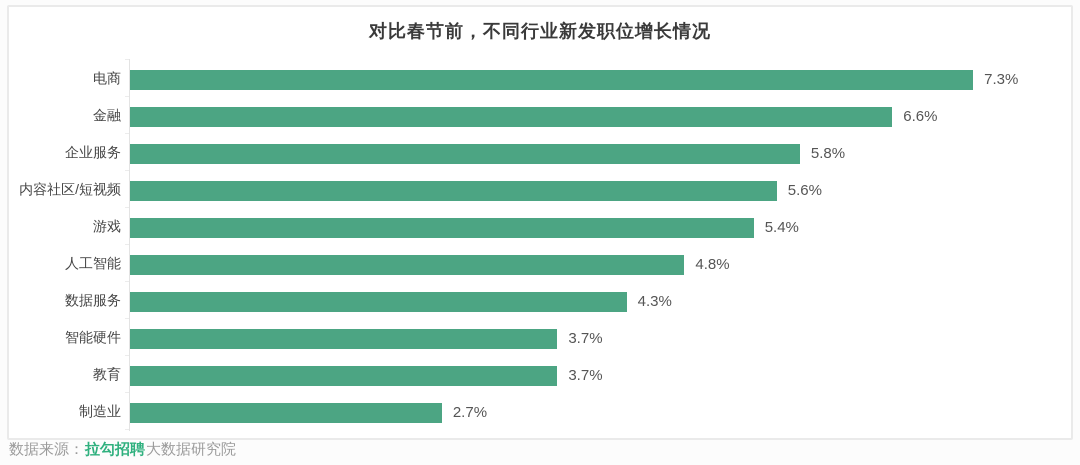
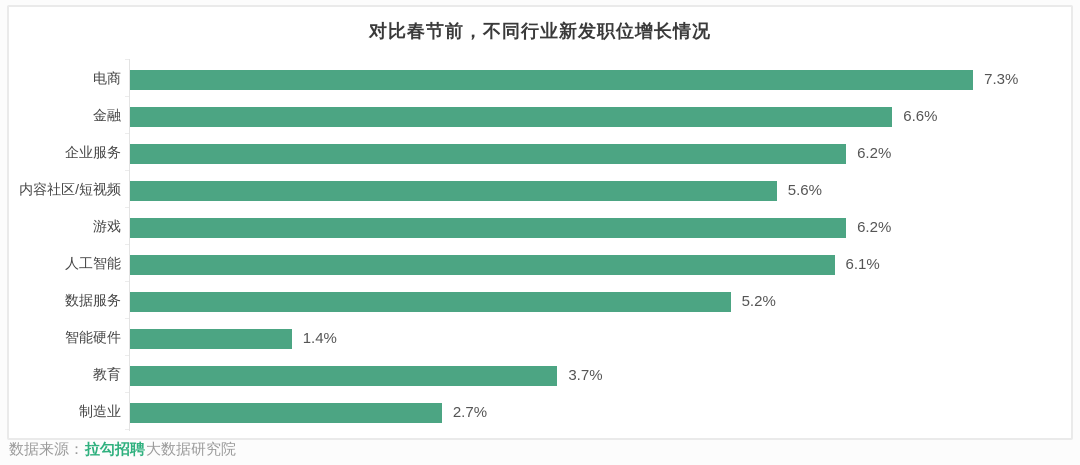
企业服务: 5.8% -> 6.2%
游戏: 5.4% -> 6.2%
人工智能: 4.8% -> 6.1%
数据服务: 4.3% -> 5.2%
智能硬件: 3.7% -> 1.4%
